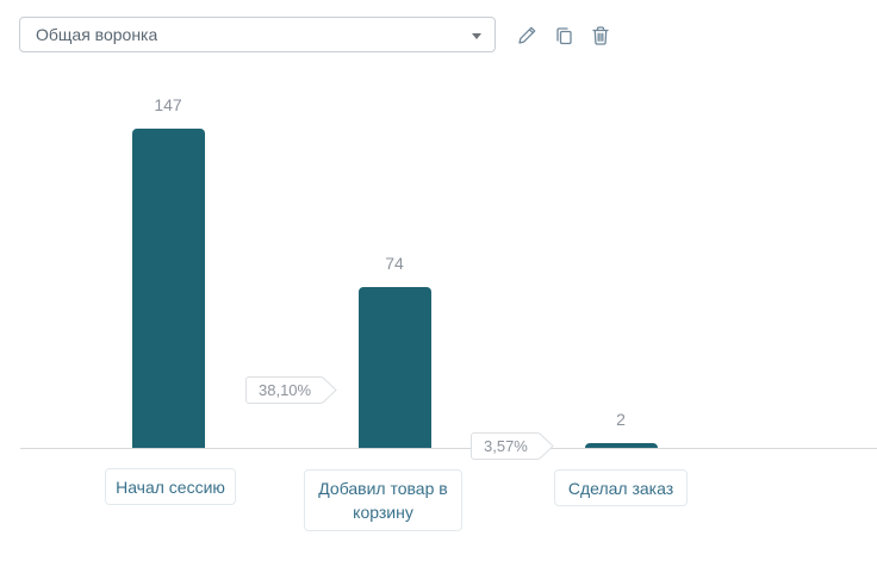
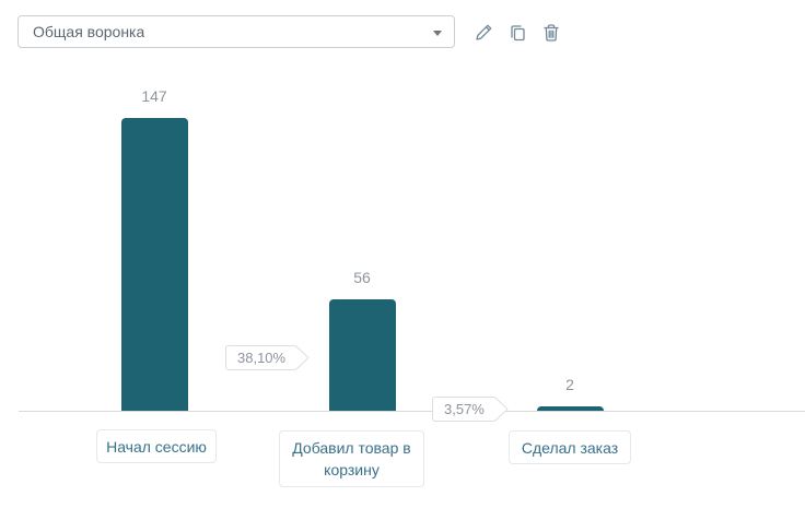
Добавил товар в корзину: 74 -> 56
